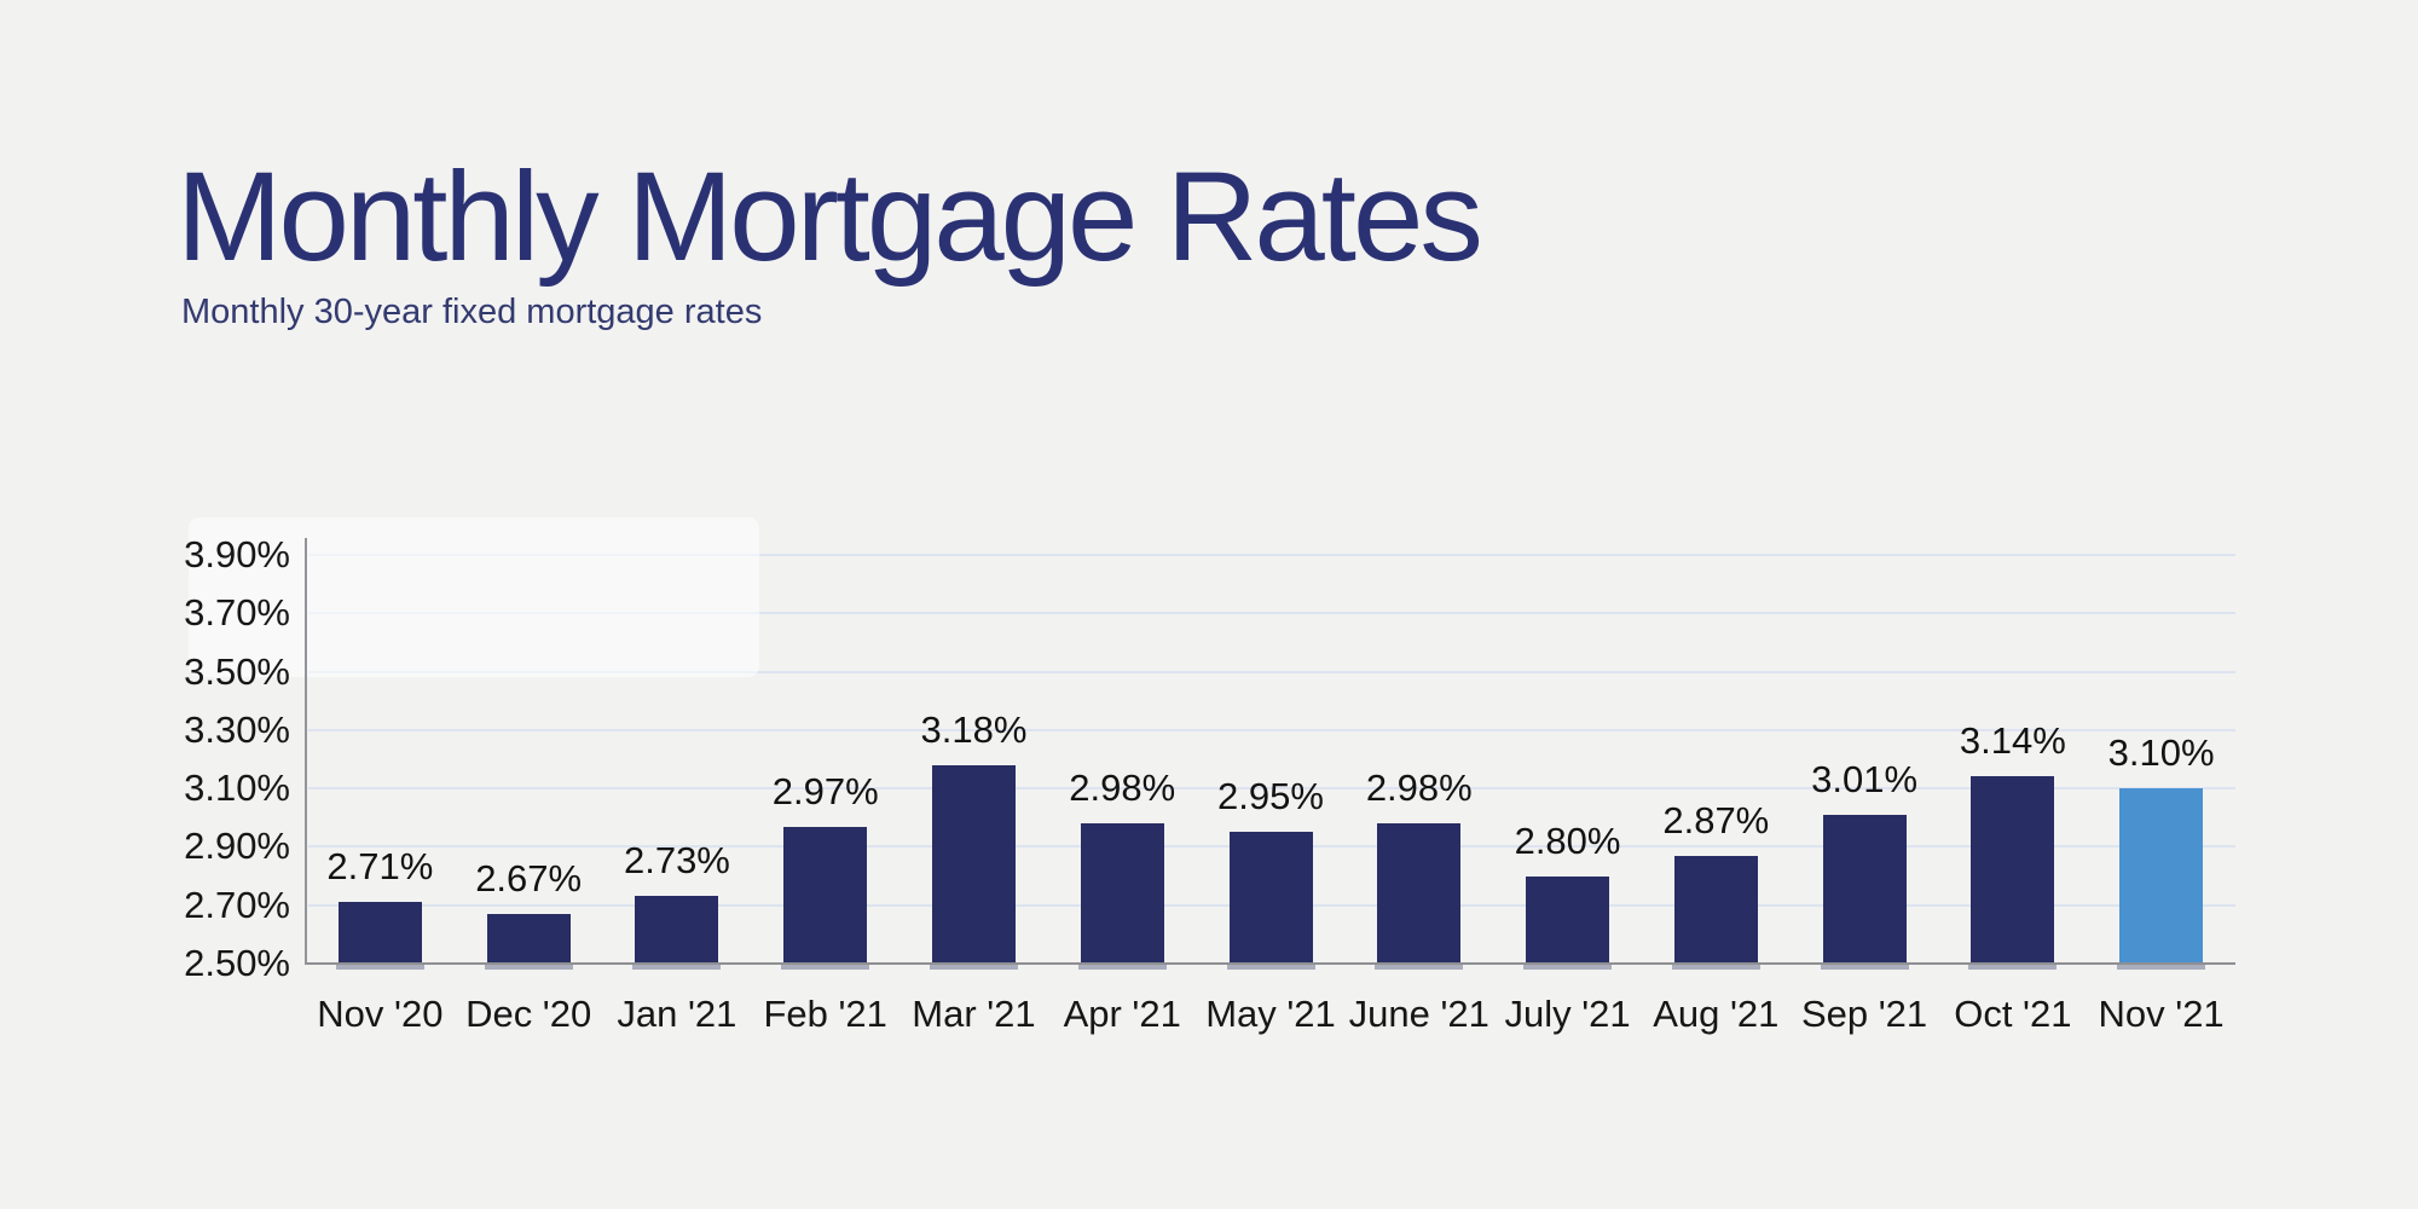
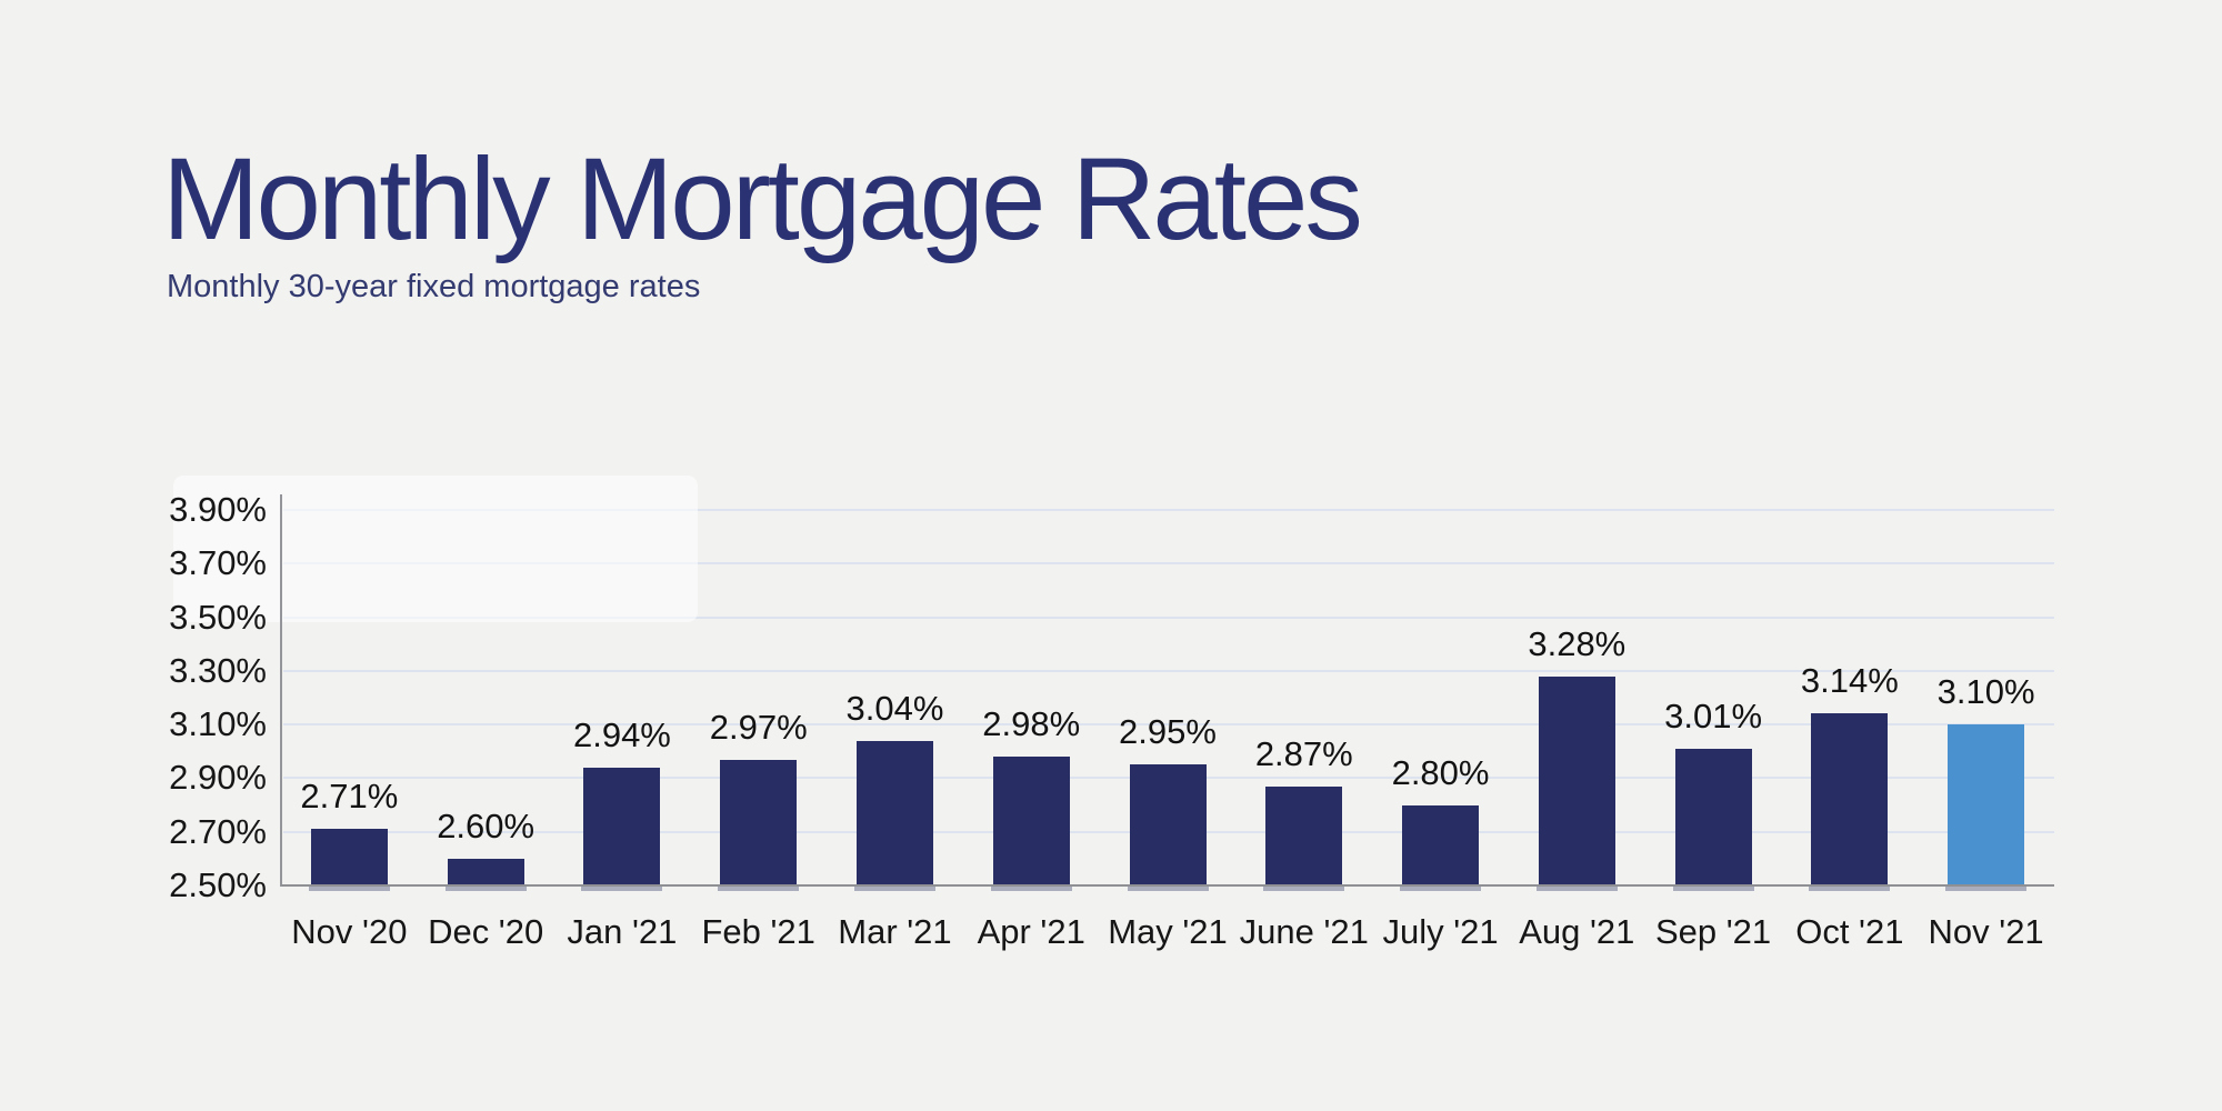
Dec '20: 2.67% -> 2.60%
Jan '21: 2.73% -> 2.94%
Mar '21: 3.18% -> 3.04%
June '21: 2.98% -> 2.87%
Aug '21: 2.87% -> 3.28%
